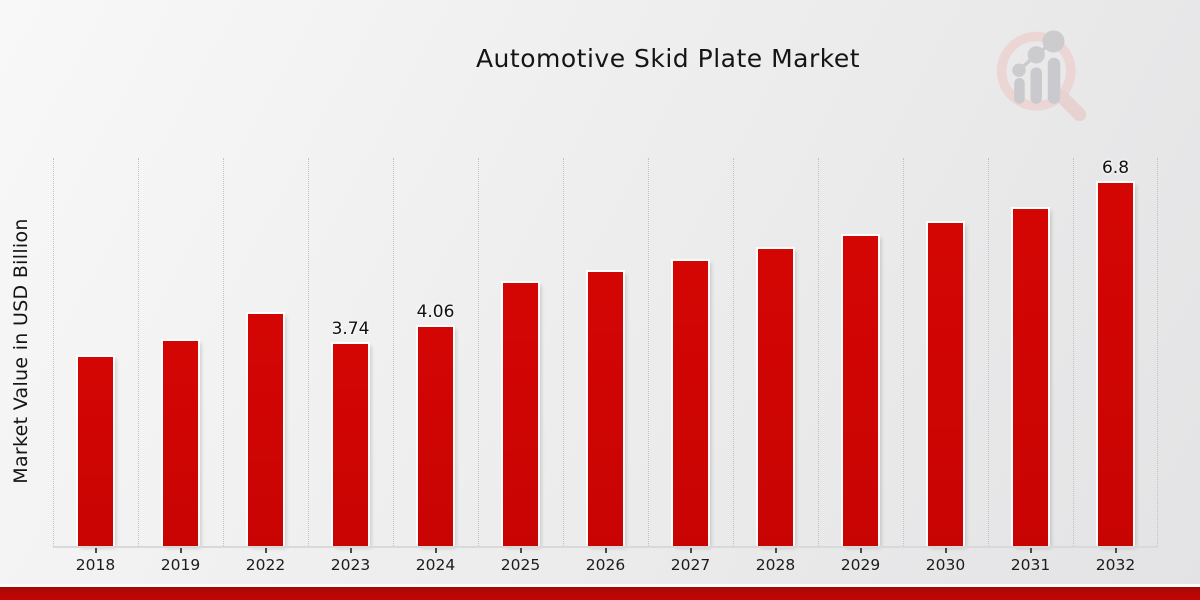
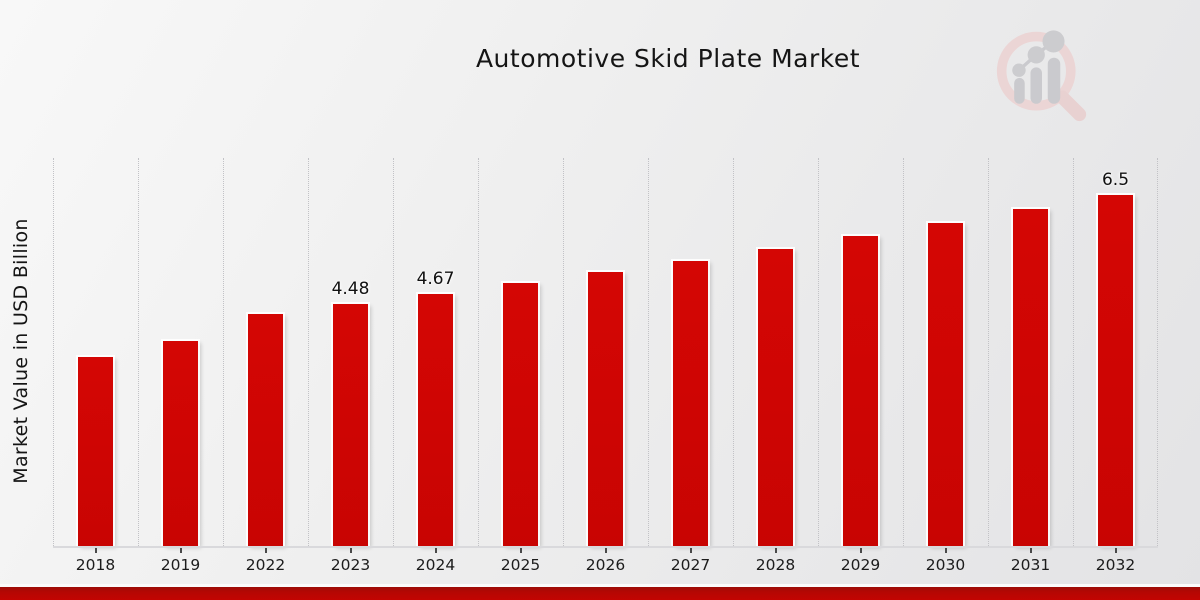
2023: 3.74 -> 4.48
2024: 4.06 -> 4.67
2032: 6.8 -> 6.5
